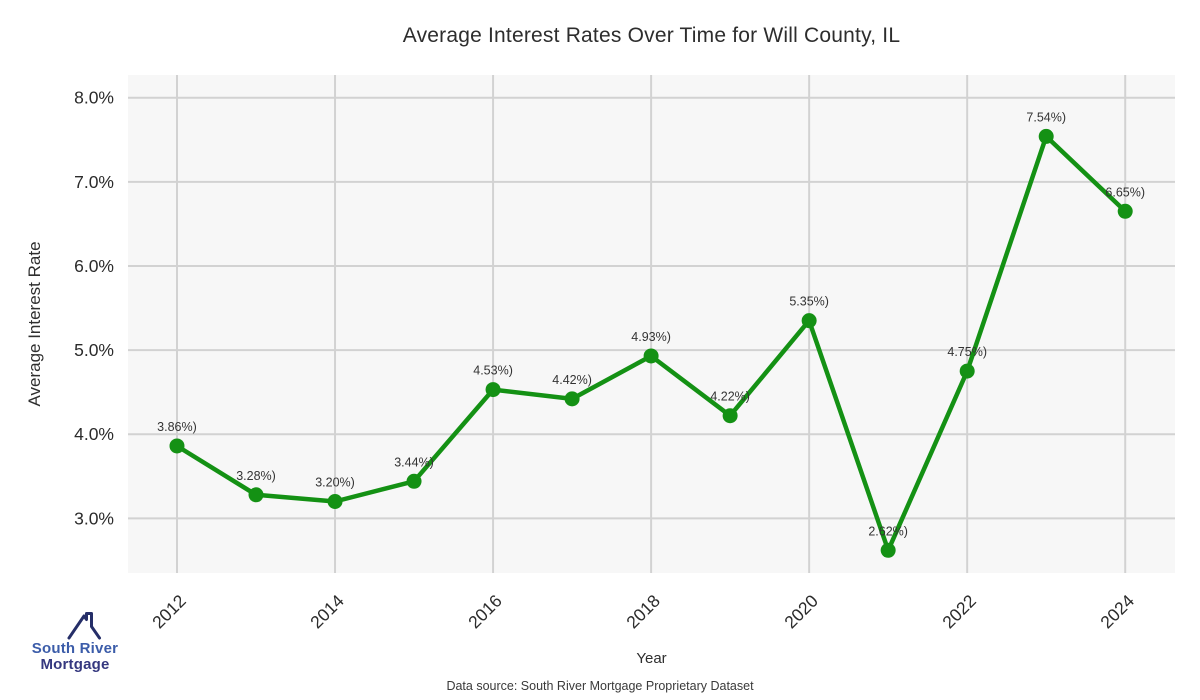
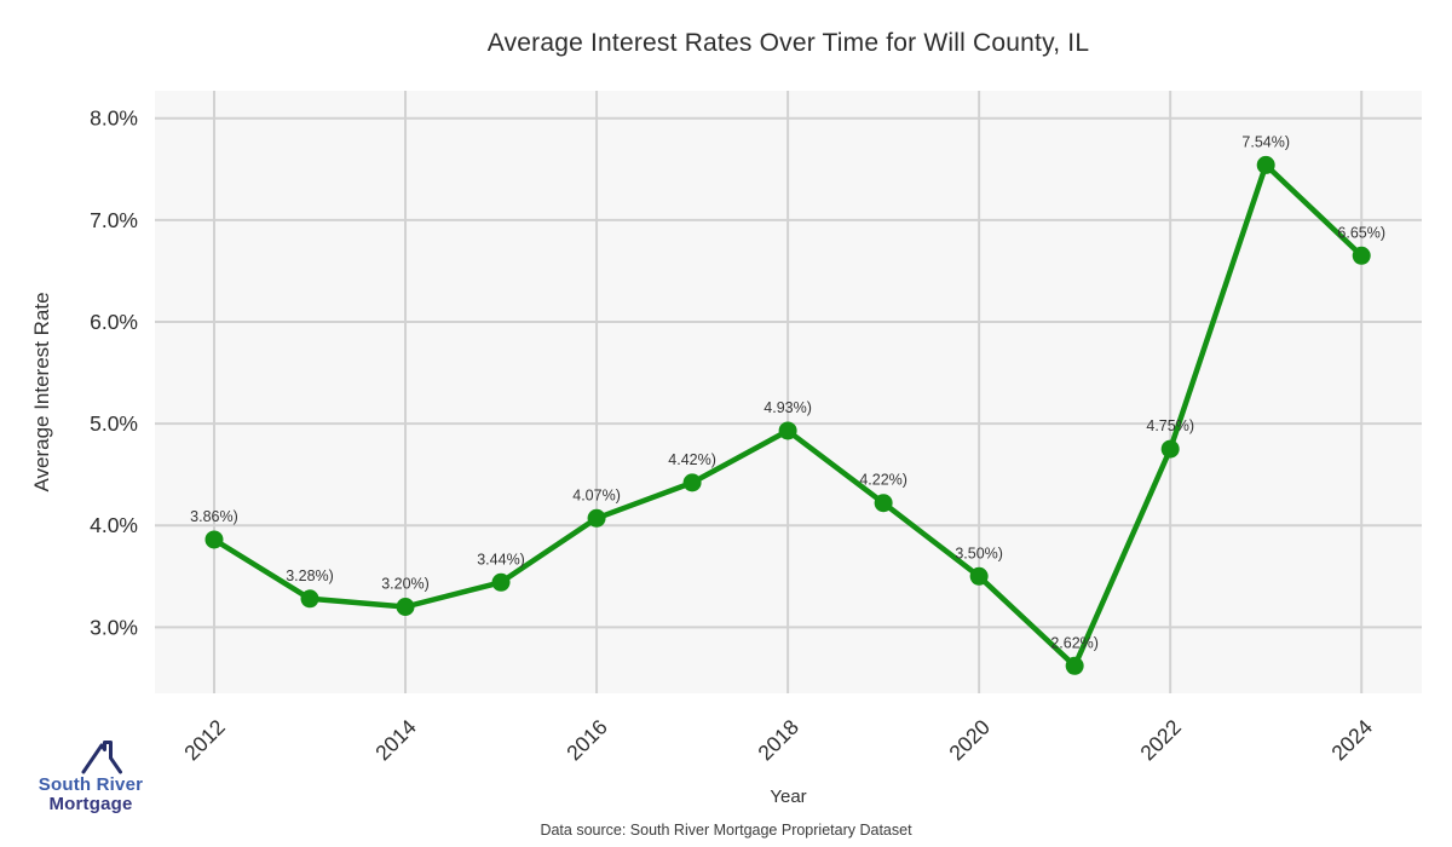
2016: 4.53% -> 4.07%
2020: 5.35% -> 3.50%
